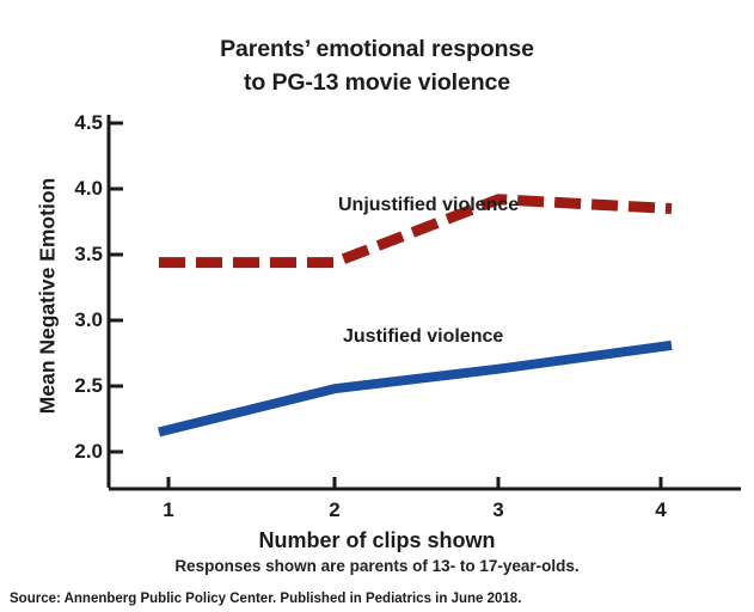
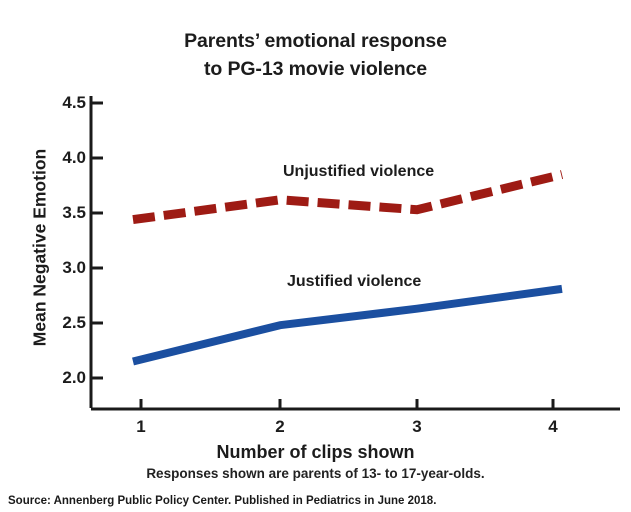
Unjustified violence/2: 3.44 -> 3.62
Unjustified violence/3: 3.92 -> 3.53
